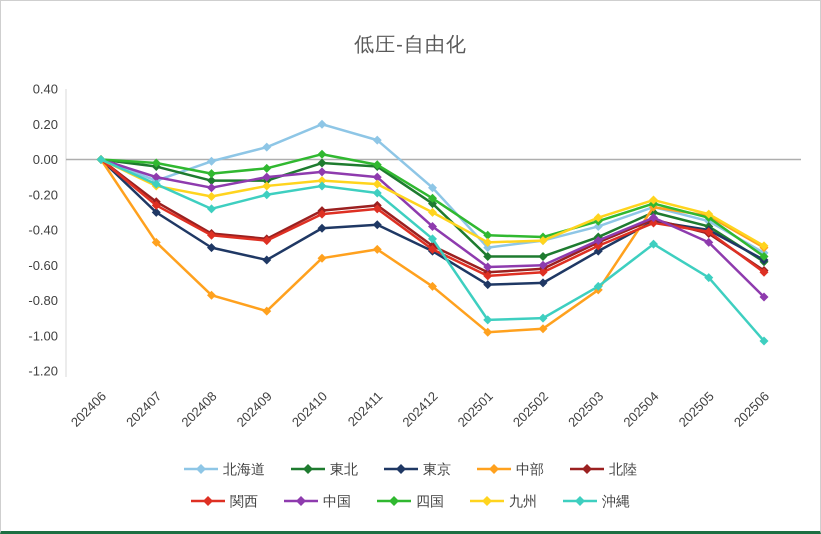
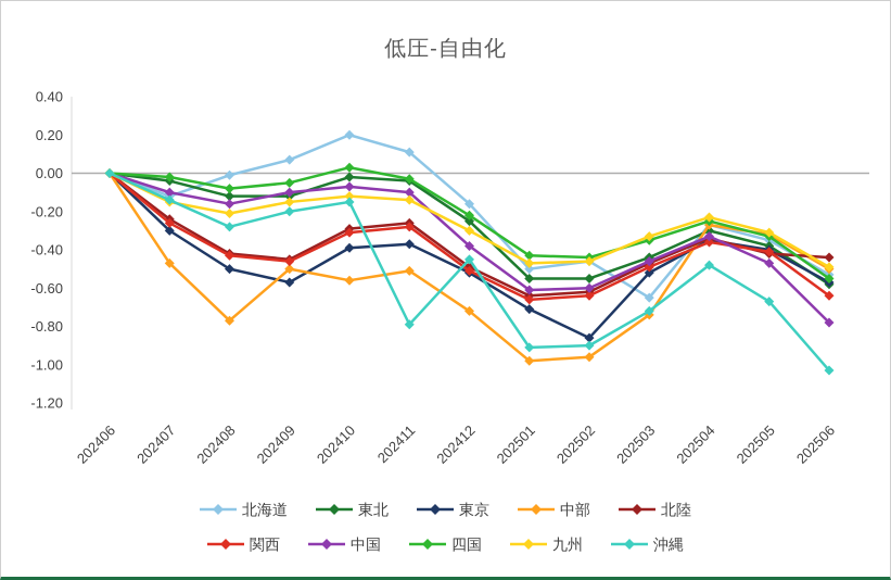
中部/202409: -0.86 -> -0.50
沖縄/202411: -0.19 -> -0.79
東京/202502: -0.70 -> -0.86
北海道/202503: -0.38 -> -0.65
北陸/202506: -0.63 -> -0.44
